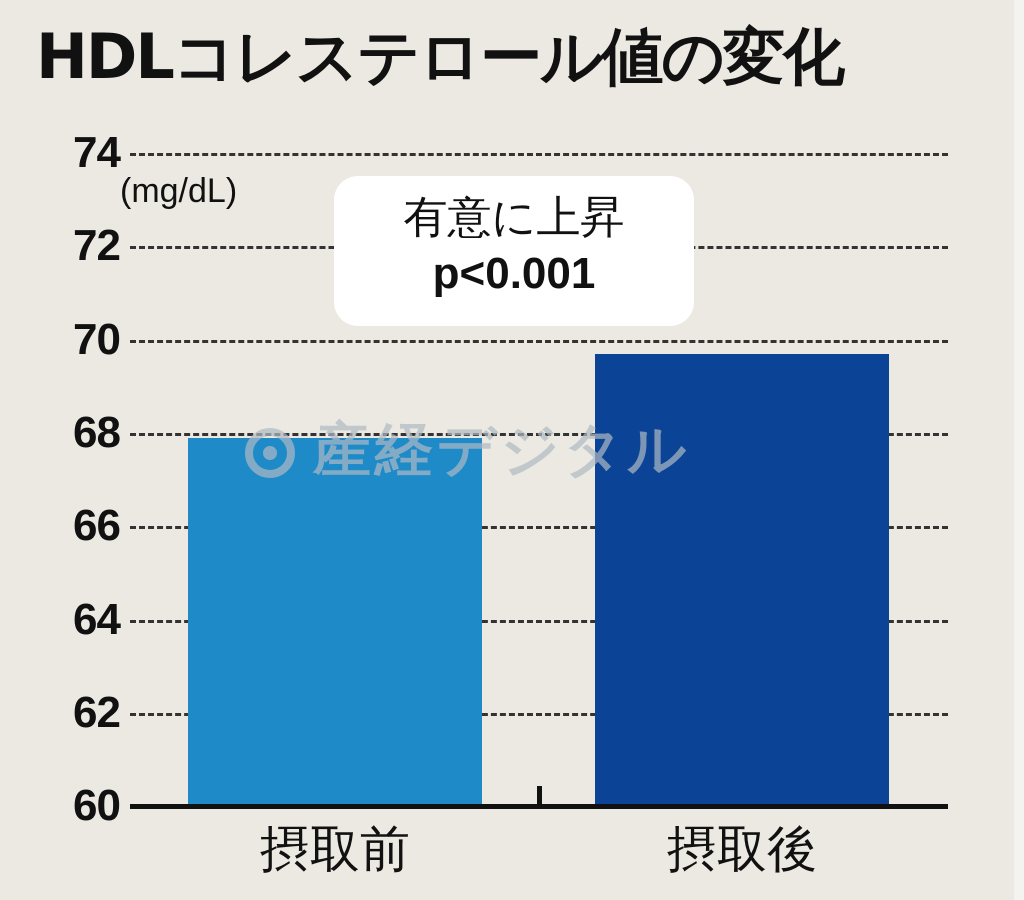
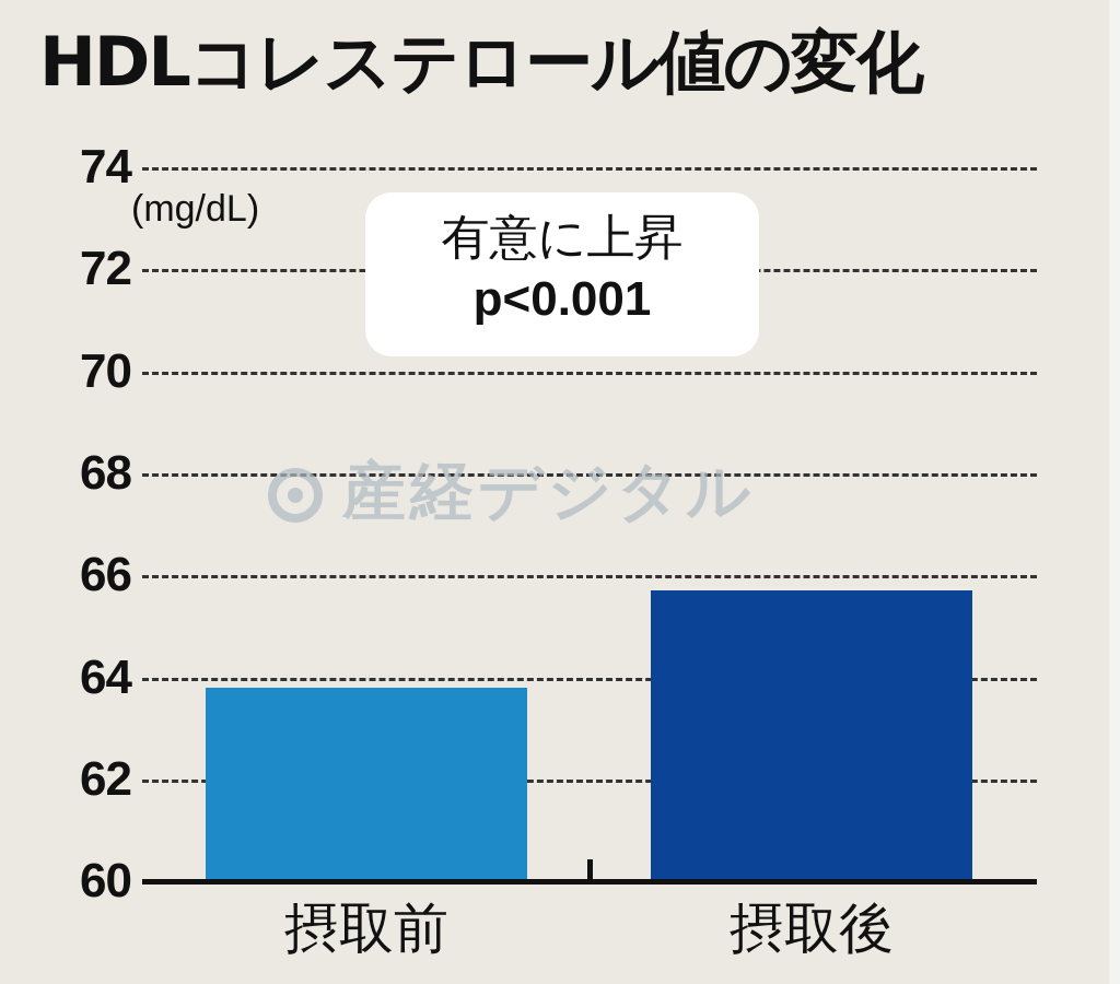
摂取前: 67.9 -> 63.8
摂取後: 69.7 -> 65.7
